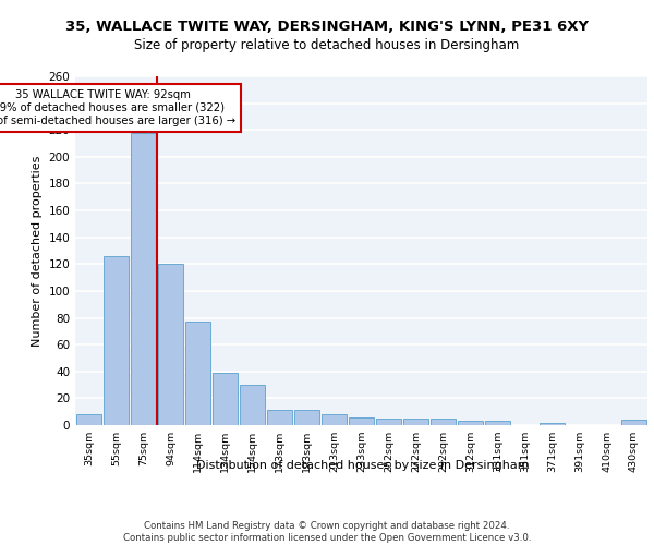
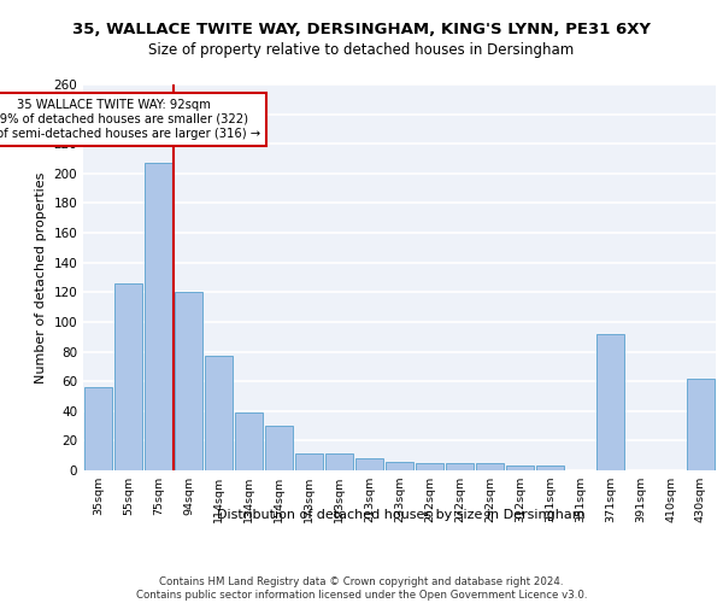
35sqm: 8 -> 56
75sqm: 218 -> 207
371sqm: 2 -> 92
430sqm: 4 -> 62
